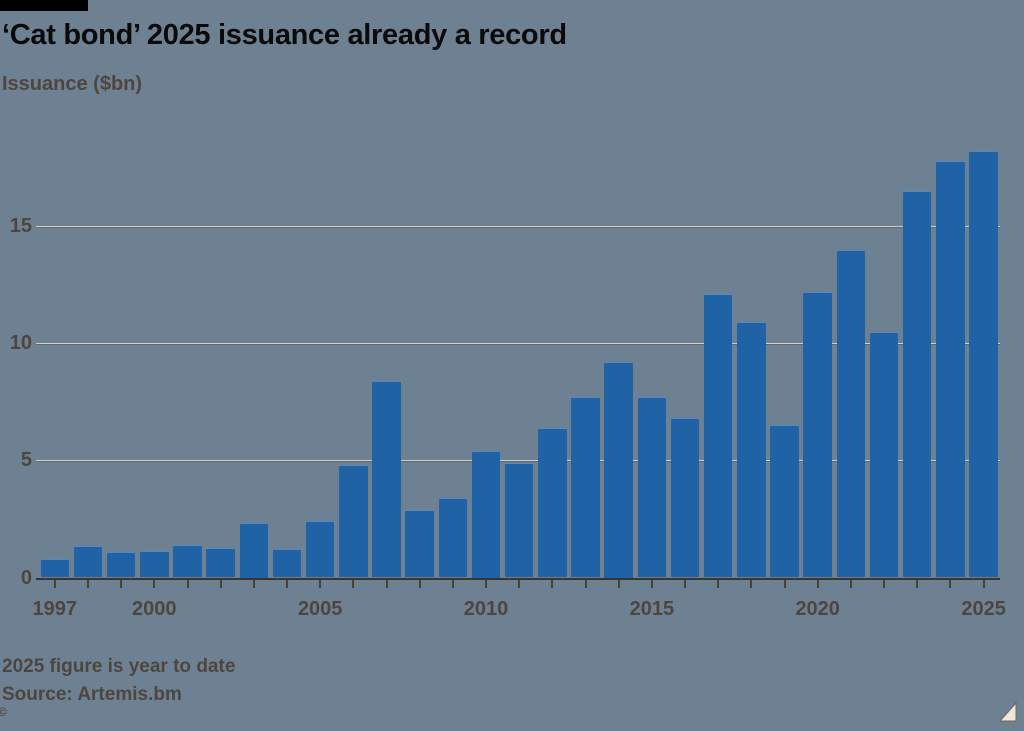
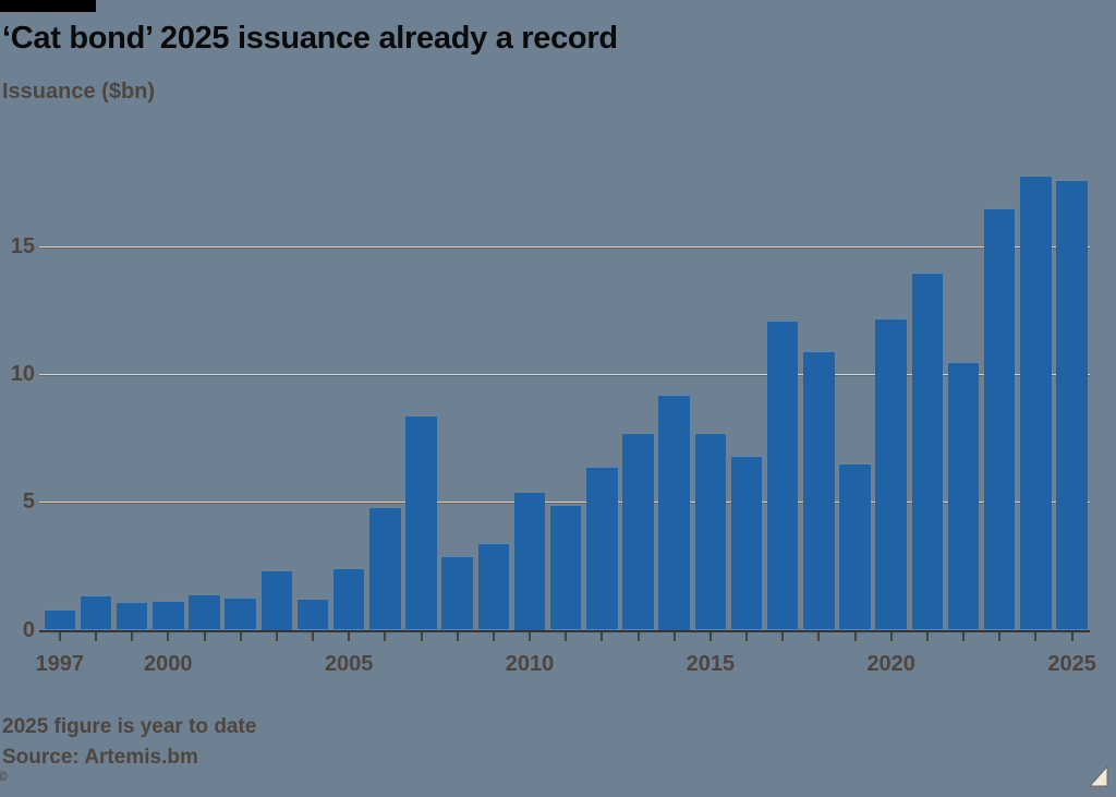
2025: 18.2 -> 17.6
